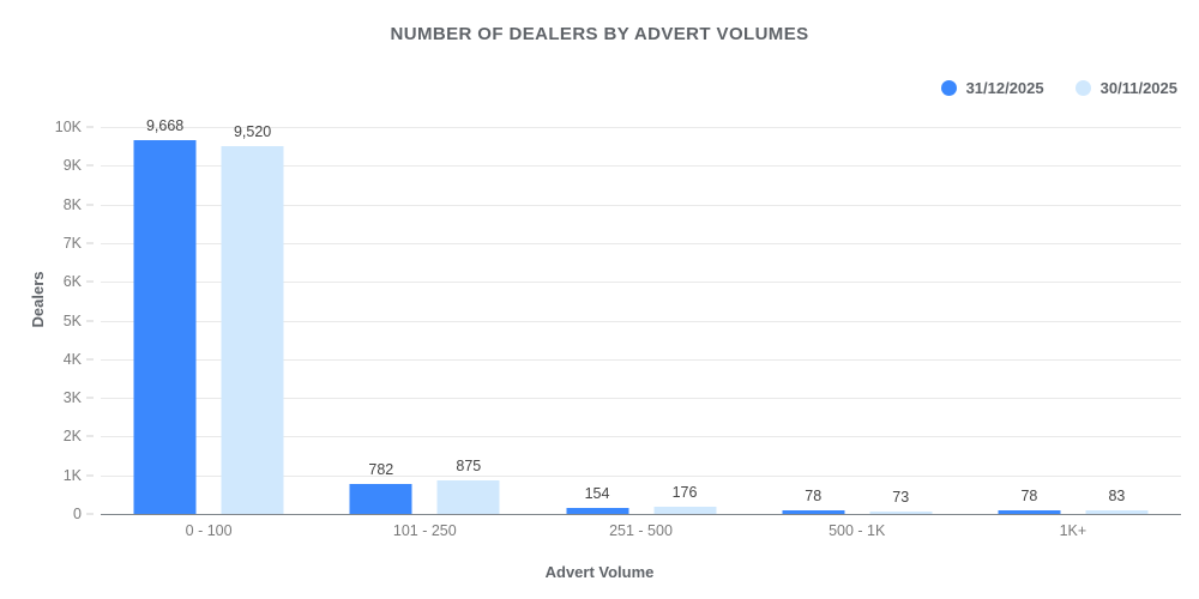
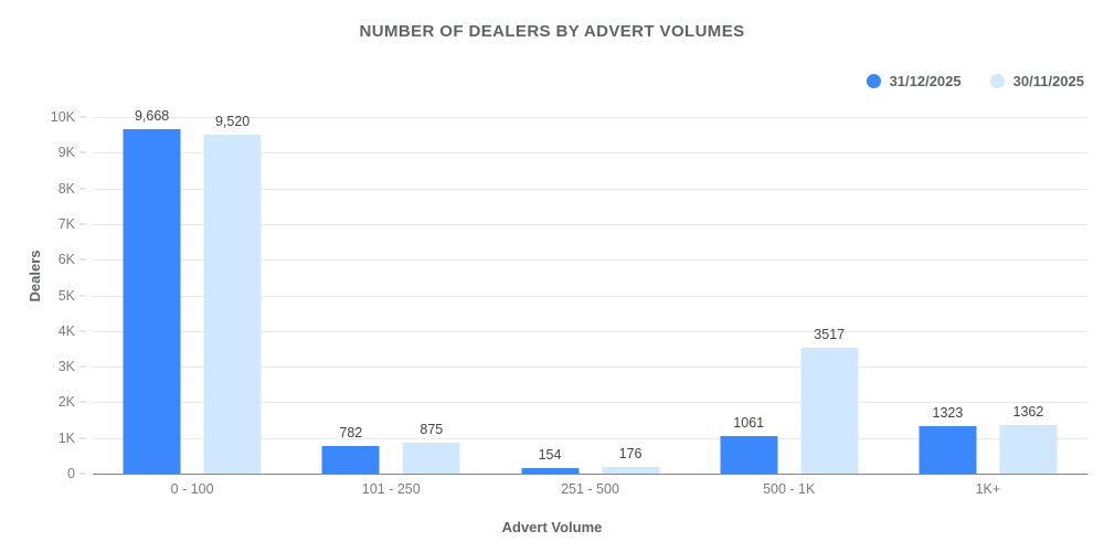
31/12/2025/500 - 1K: 78 -> 1061
30/11/2025/500 - 1K: 73 -> 3517
31/12/2025/1K+: 78 -> 1323
30/11/2025/1K+: 83 -> 1362
